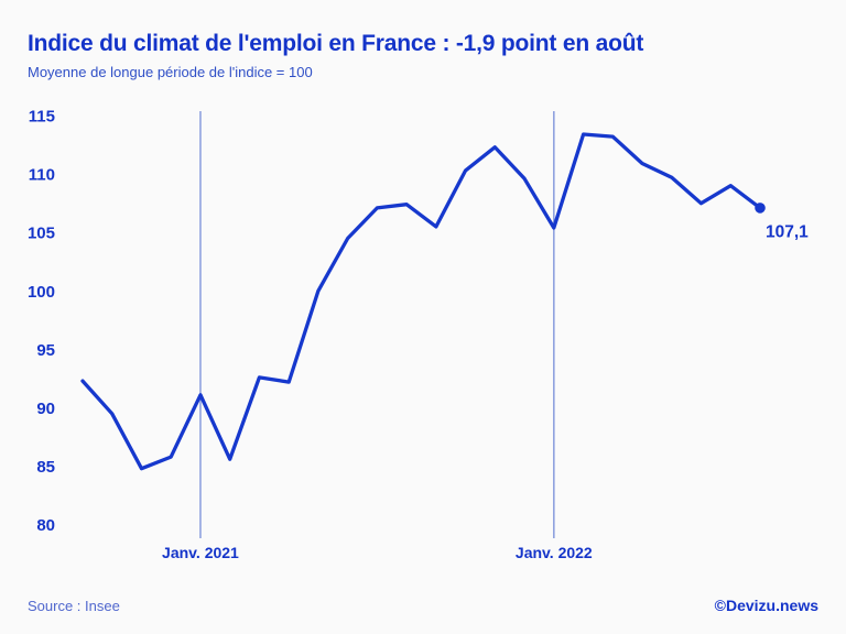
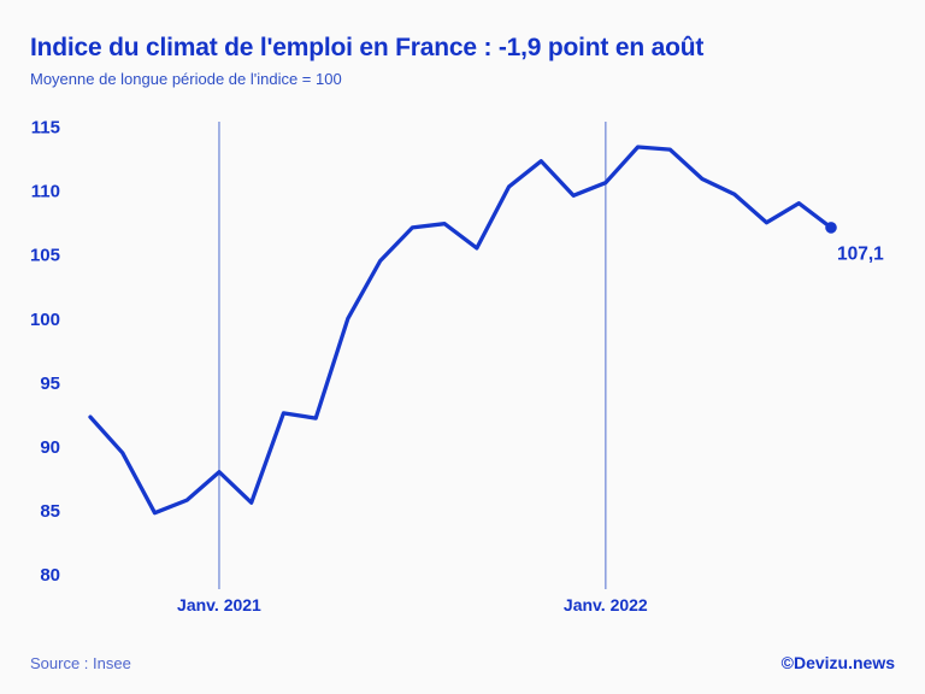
Janv. 2021: 91.1 -> 88.0
Janv. 2022: 105.4 -> 110.6
